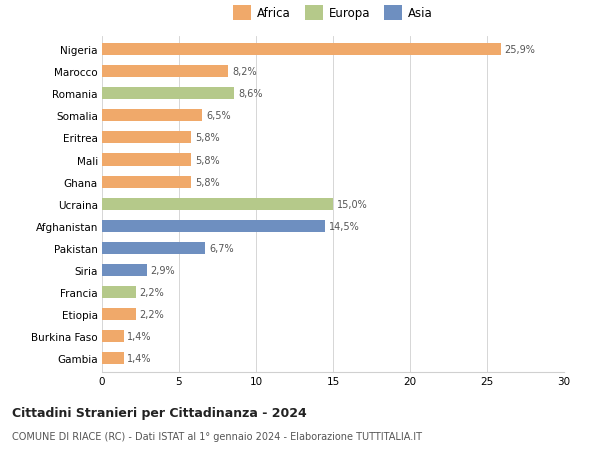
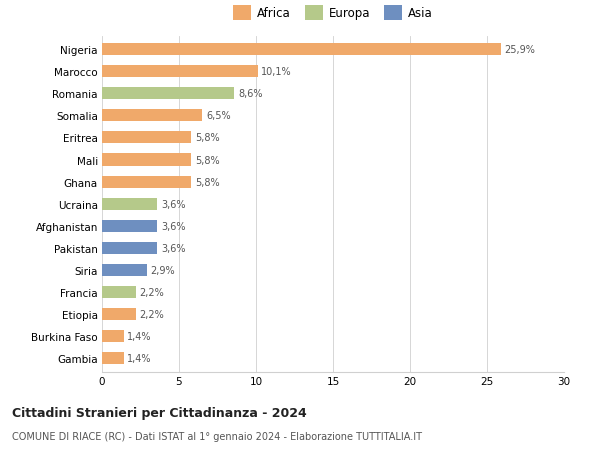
Marocco: 8,2% -> 10,1%
Ucraina: 15,0% -> 3,6%
Afghanistan: 14,5% -> 3,6%
Pakistan: 6,7% -> 3,6%
